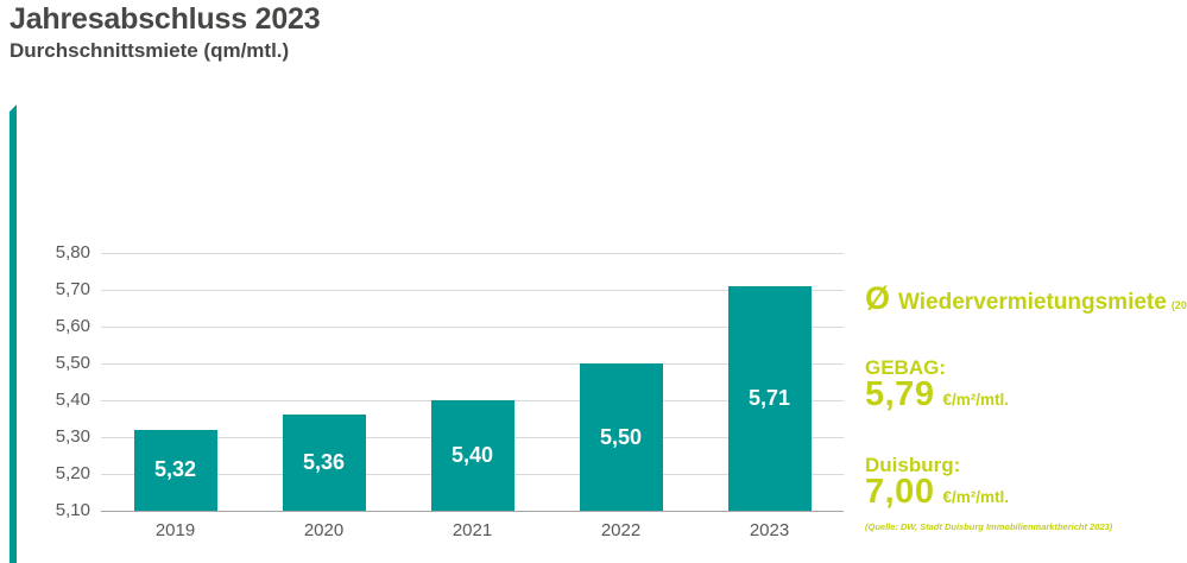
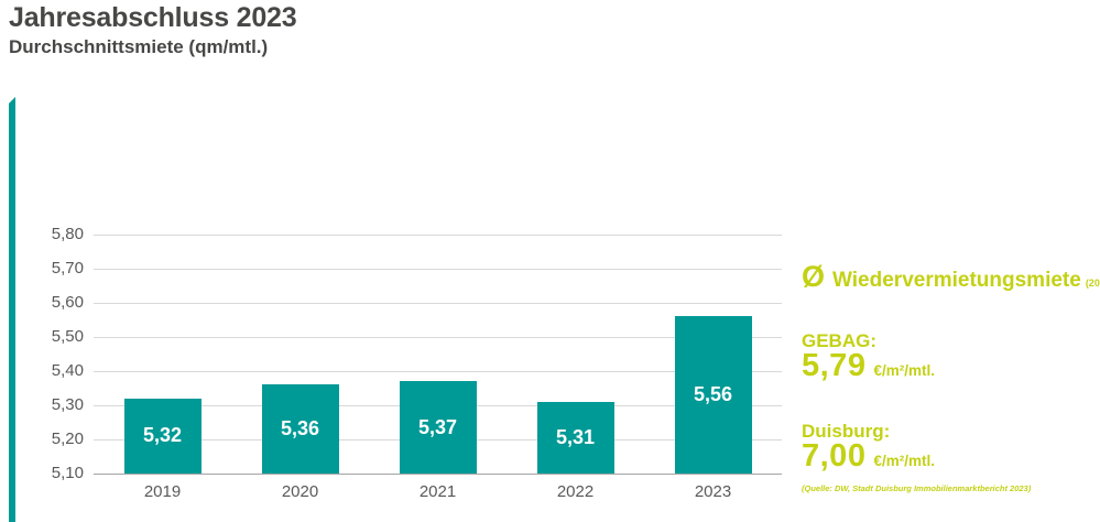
2021: 5,40 -> 5,37
2022: 5,50 -> 5,31
2023: 5,71 -> 5,56
